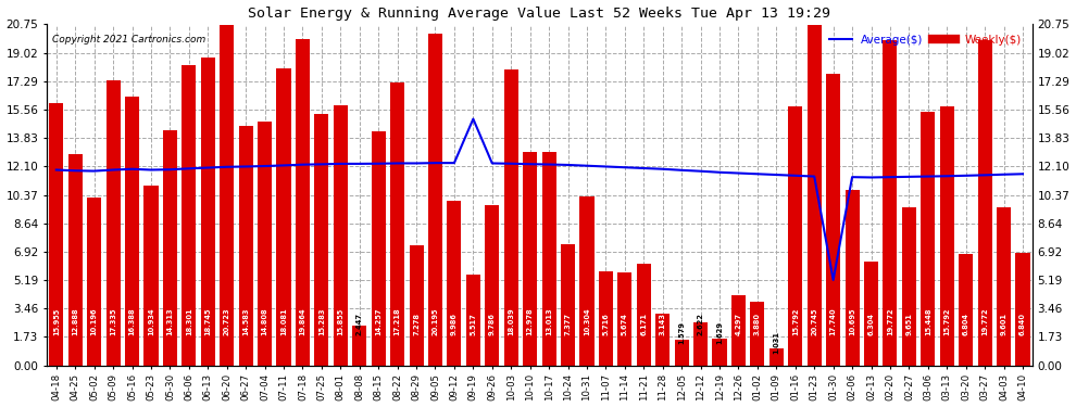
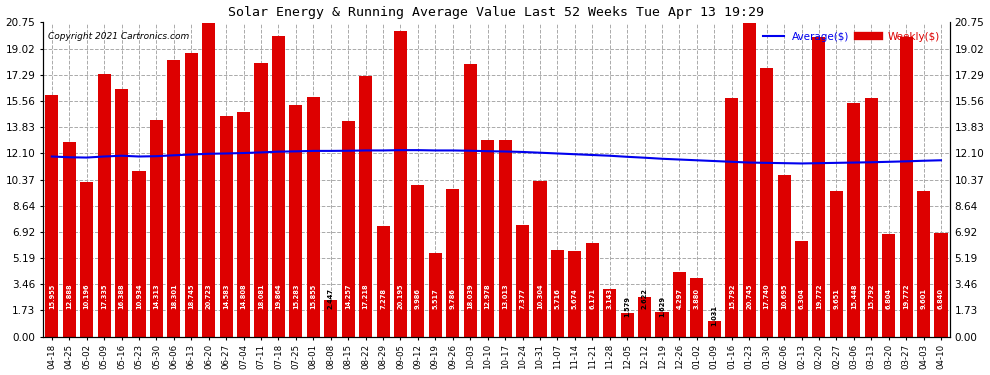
Average($)/09-19: 15.0 -> 12.3
Average($)/01-30: 5.2 -> 11.5
